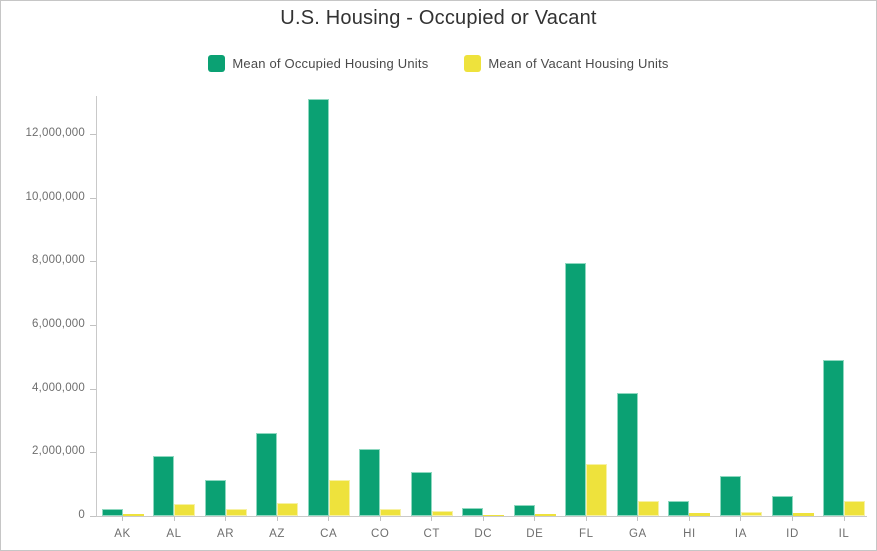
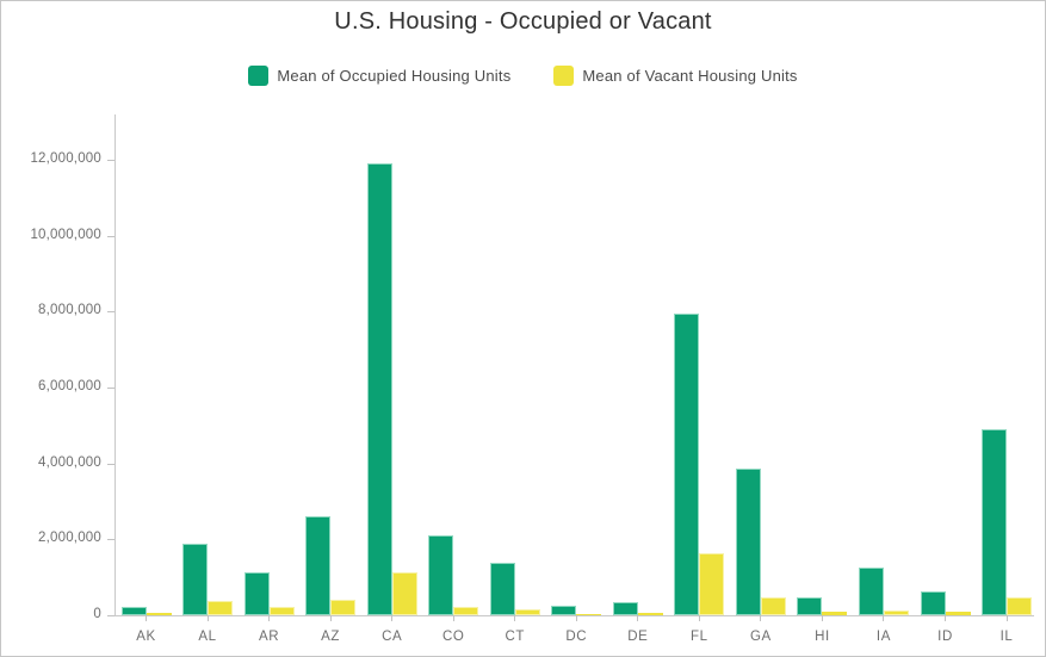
Mean of Occupied Housing Units/CA: 13100000 -> 11900000
